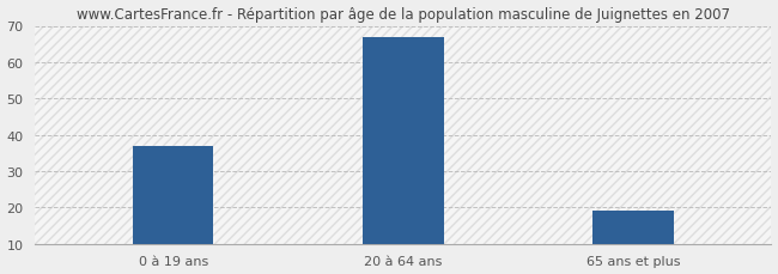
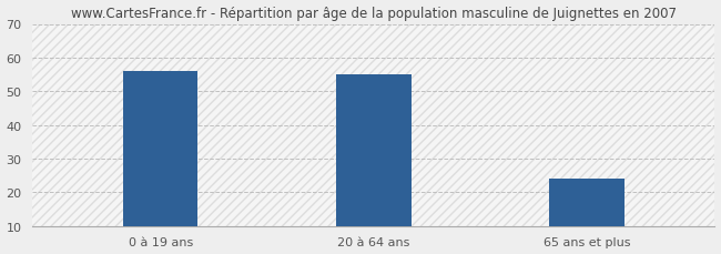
0 à 19 ans: 37 -> 56
20 à 64 ans: 67 -> 55
65 ans et plus: 19 -> 24
